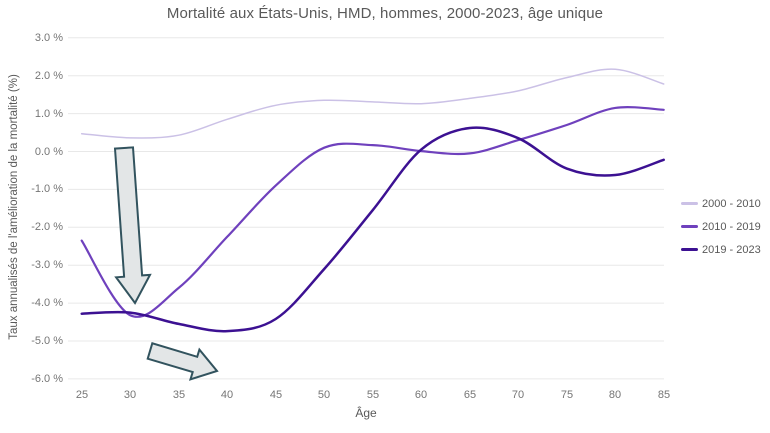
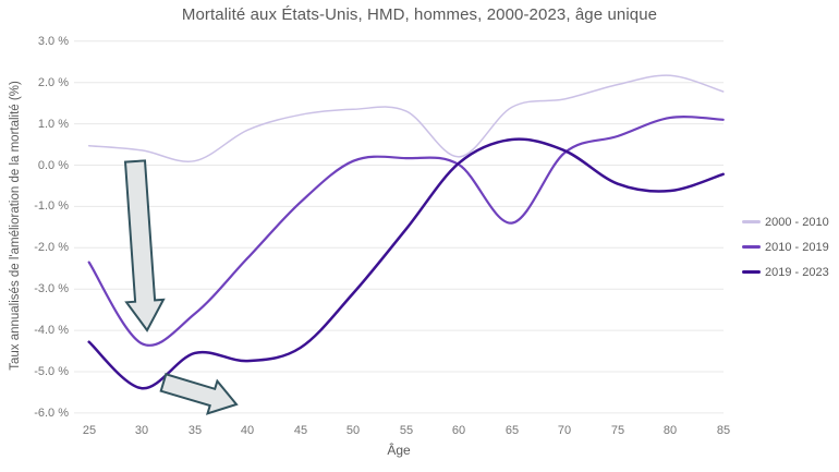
2019 - 2023/30: -4.2% -> -5.4%
2000 - 2010/35: 0.4% -> 0.1%
2000 - 2010/60: 1.3% -> 0.2%
2010 - 2019/65: -0.1% -> -1.4%
